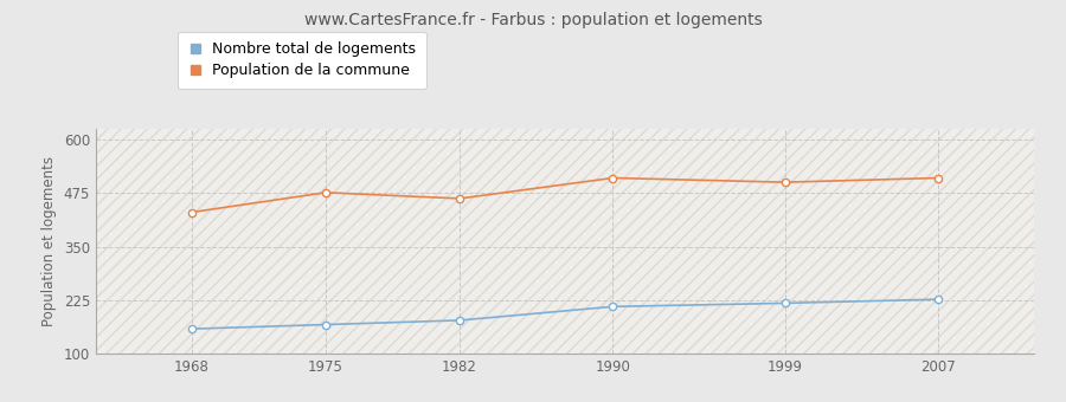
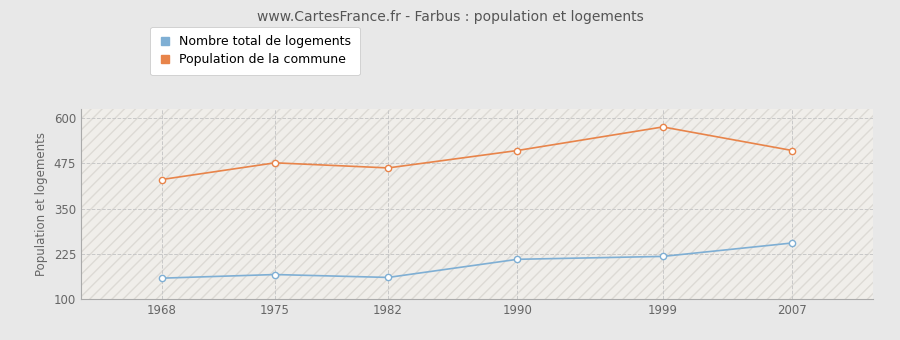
Nombre total de logements/1982: 178 -> 160
Population de la commune/1999: 500 -> 575
Nombre total de logements/2007: 227 -> 255
